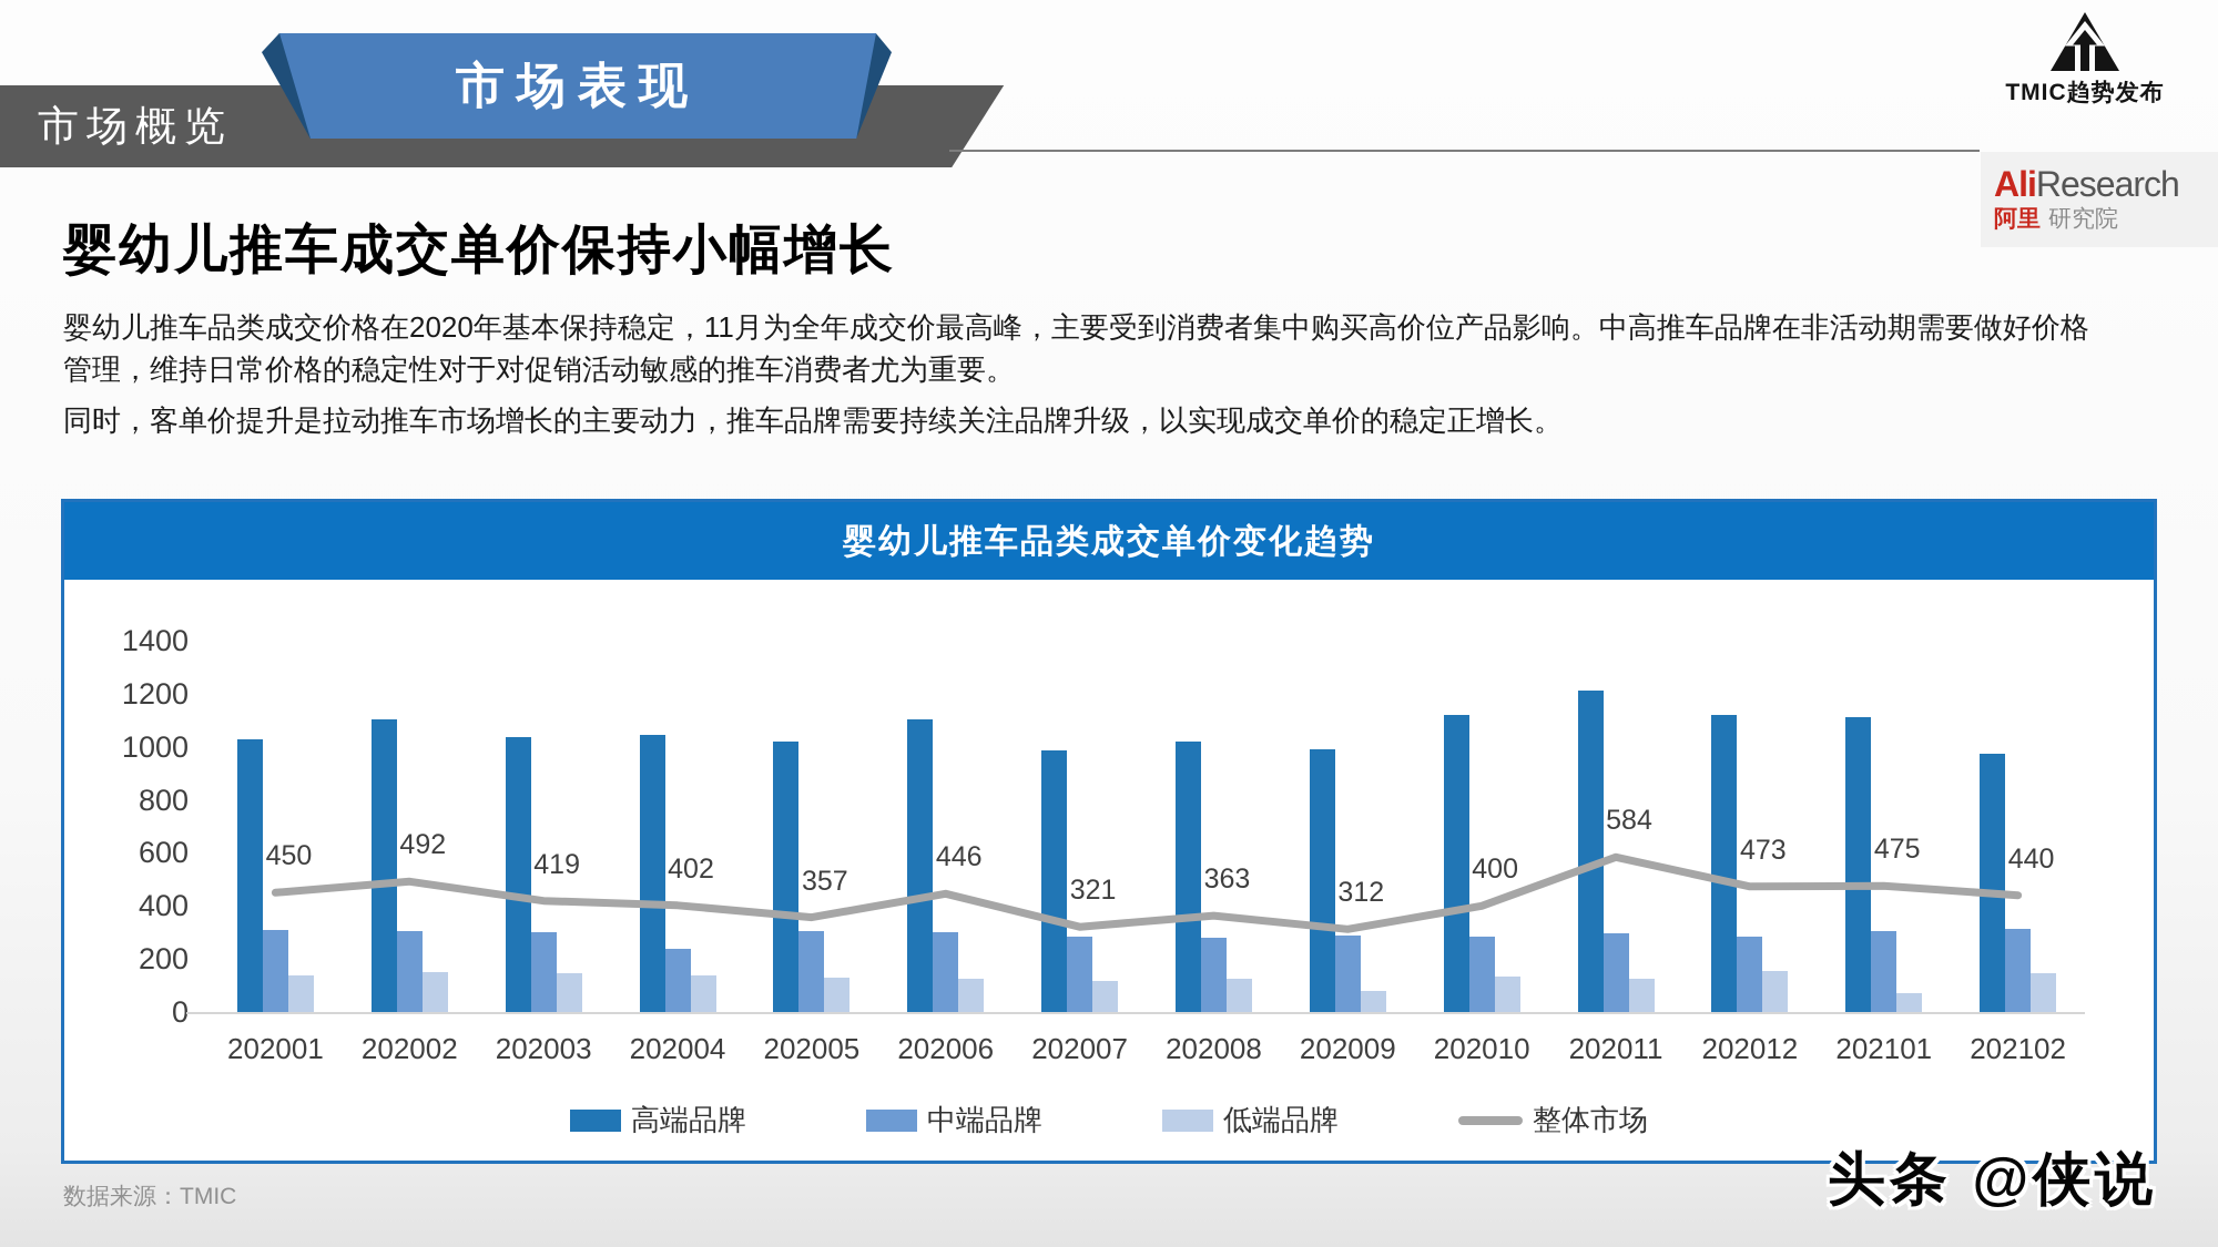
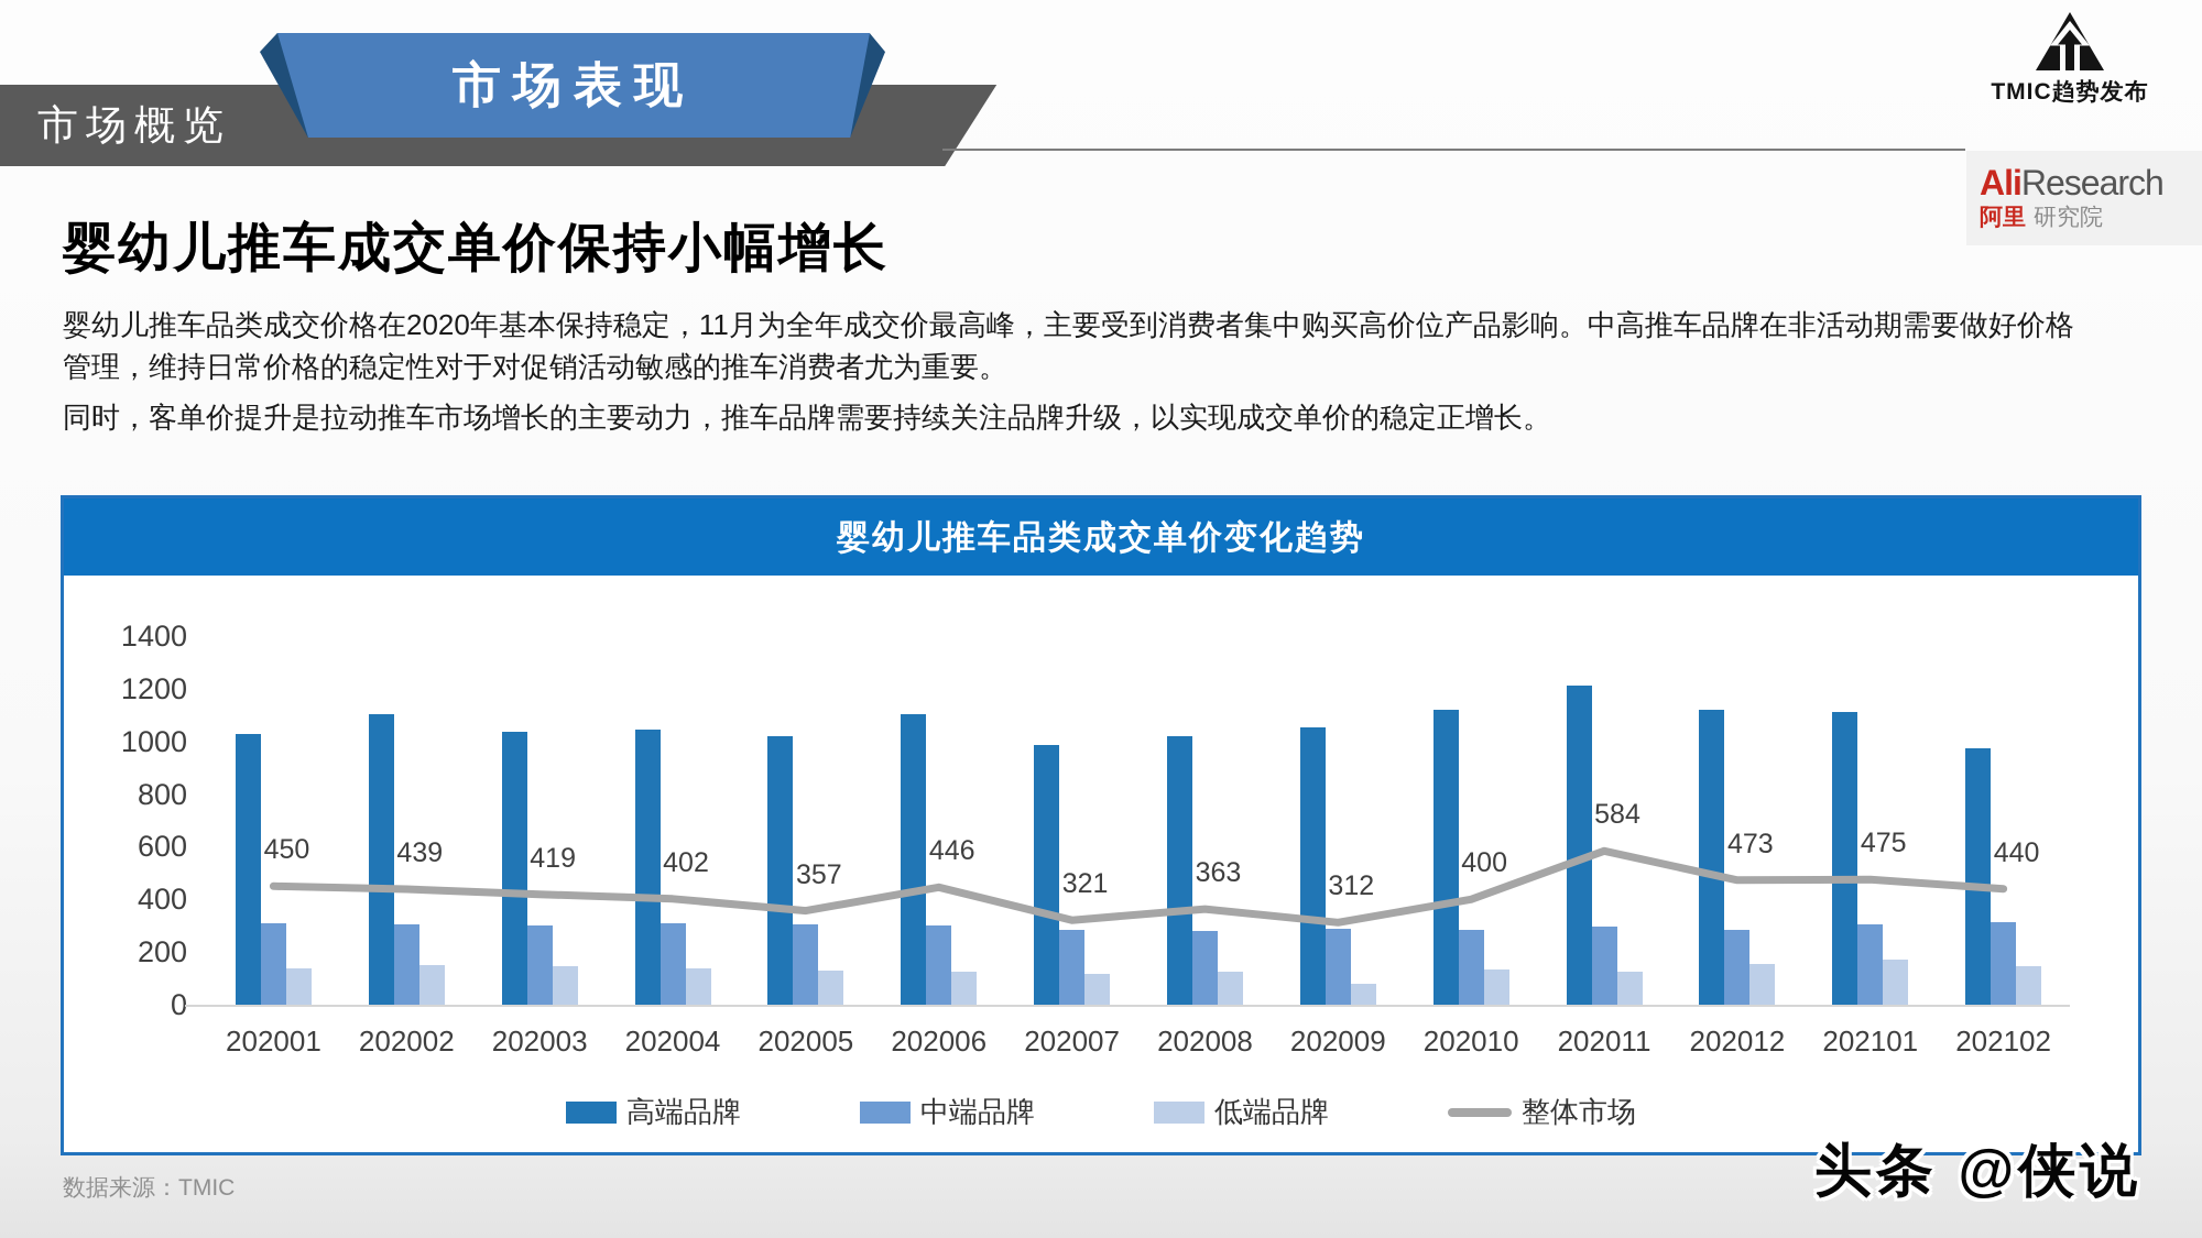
整体市场/202002: 492 -> 439
中端品牌/202004: 240 -> 310
高端品牌/202009: 990 -> 1060
低端品牌/202101: 70 -> 170
